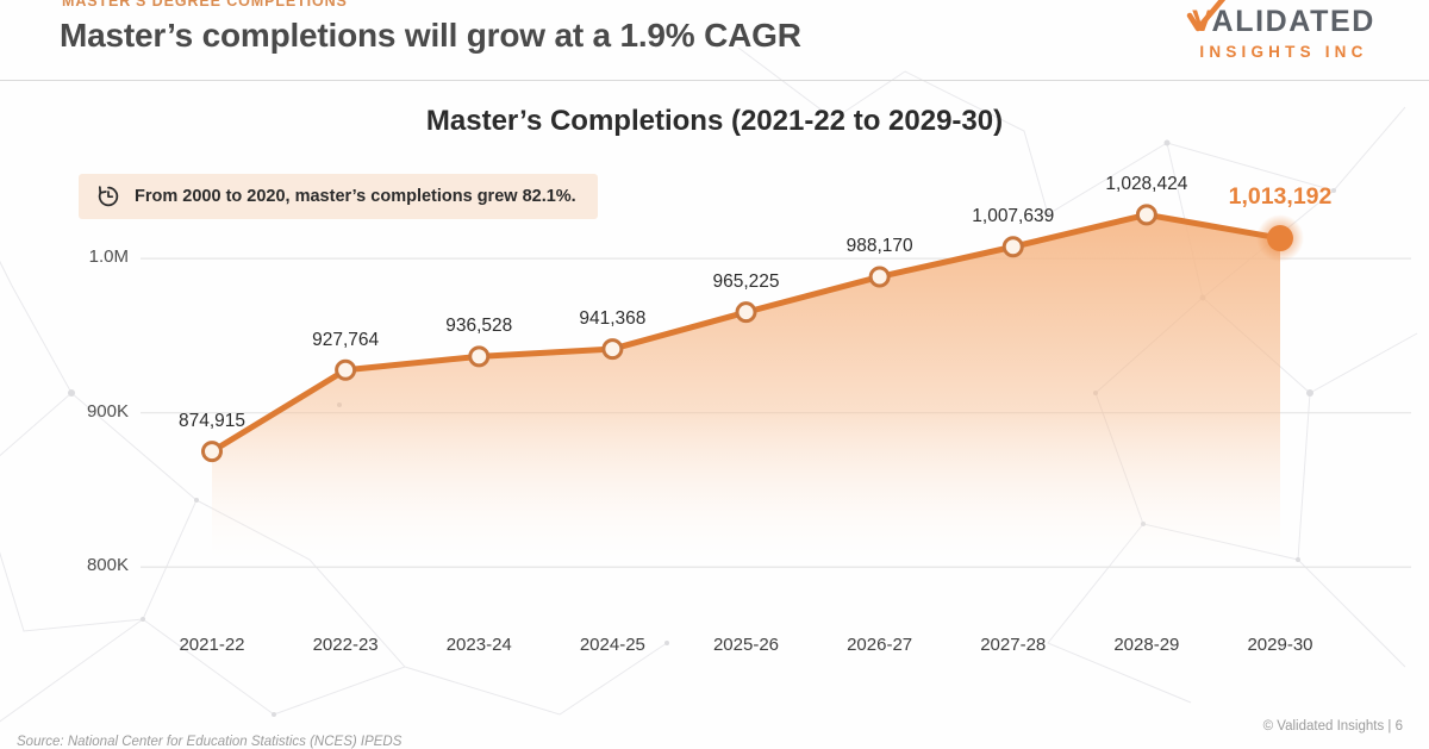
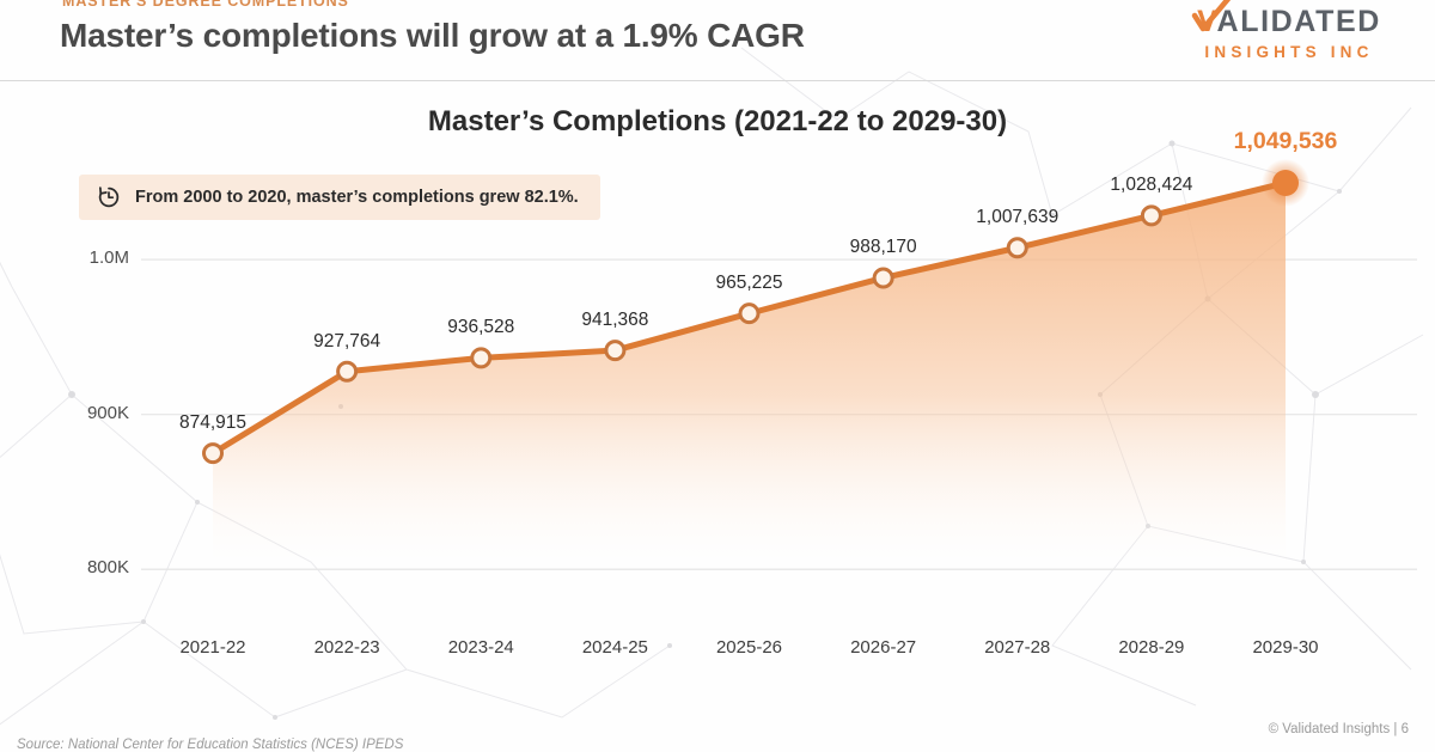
2029-30: 1,013,192 -> 1,049,536
